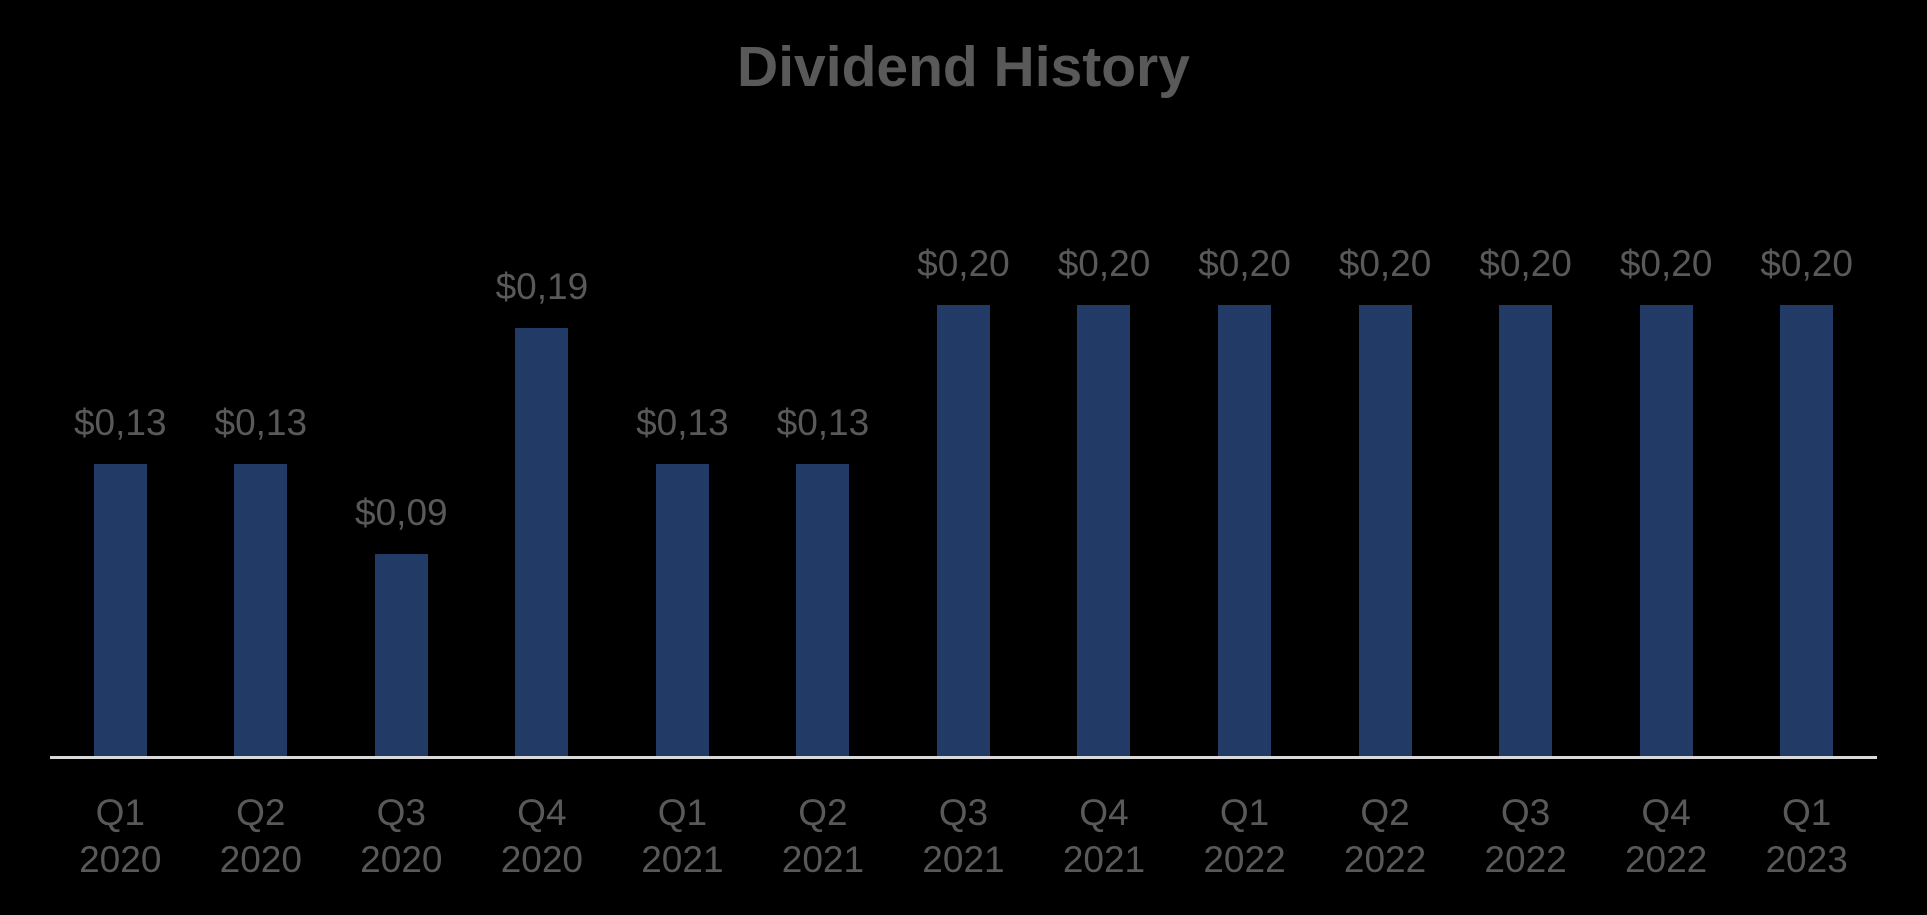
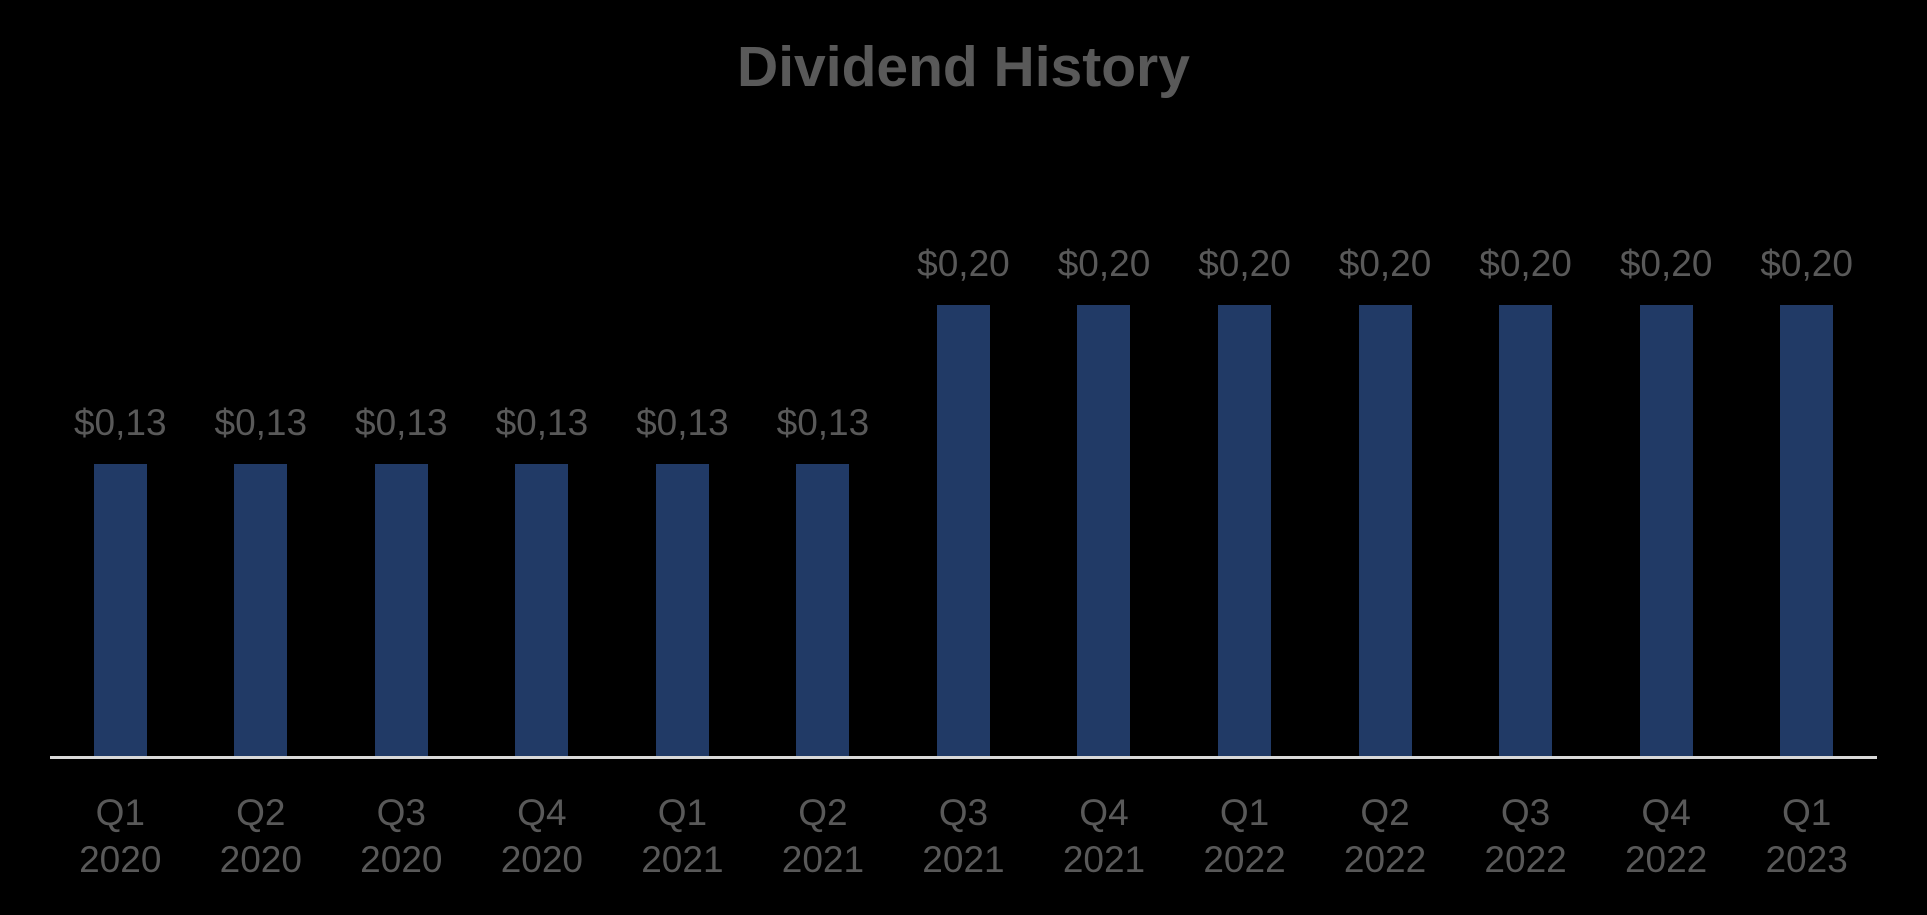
Q3 2020: $0,09 -> $0,13
Q4 2020: $0,19 -> $0,13
